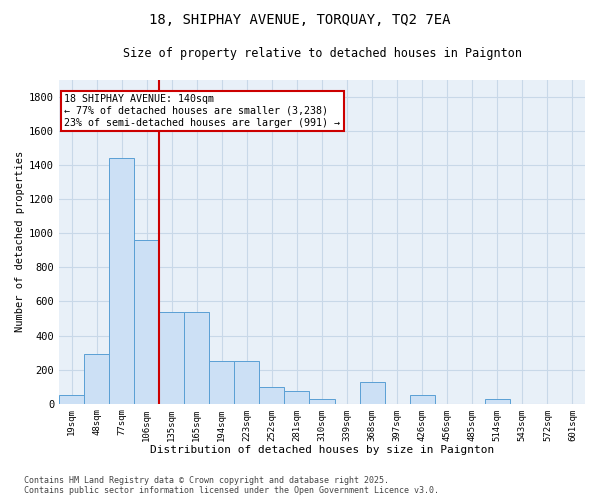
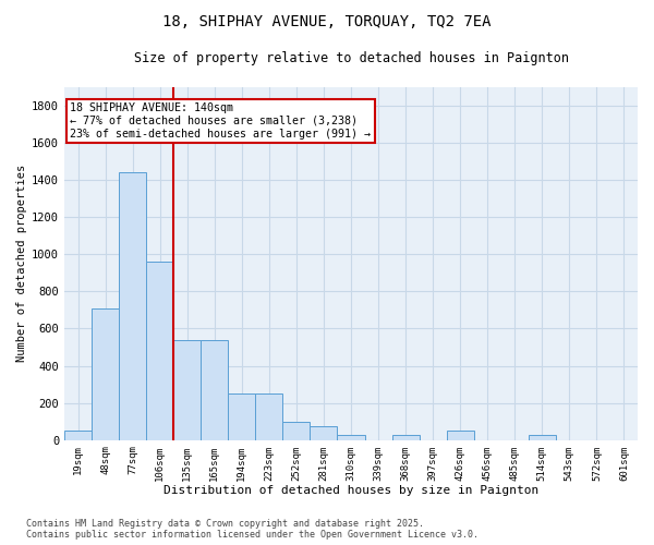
48sqm: 290 -> 710
368sqm: 130 -> 20
